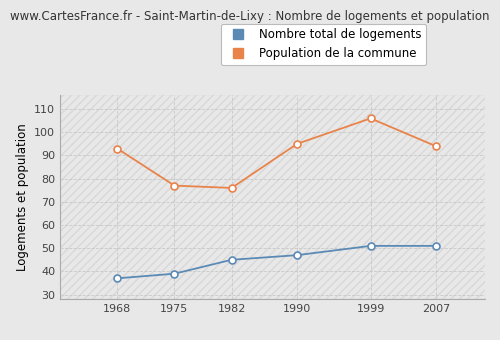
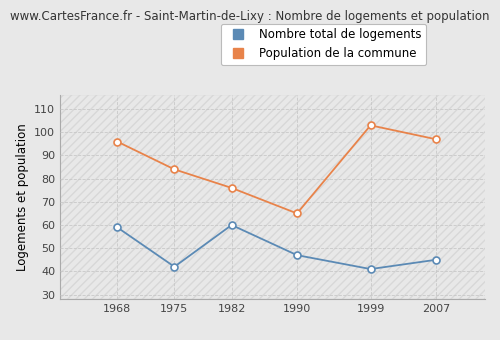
Nombre total de logements/1968: 37 -> 59
Population de la commune/1968: 93 -> 96
Nombre total de logements/1975: 39 -> 42
Population de la commune/1975: 77 -> 84
Nombre total de logements/1982: 45 -> 60
Population de la commune/1990: 95 -> 65
Nombre total de logements/1999: 51 -> 41
Population de la commune/1999: 106 -> 103
Nombre total de logements/2007: 51 -> 45
Population de la commune/2007: 94 -> 97
